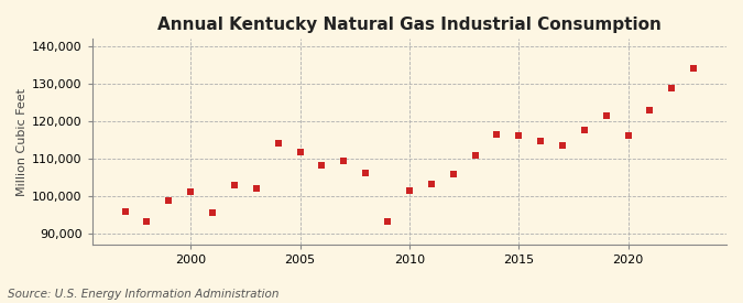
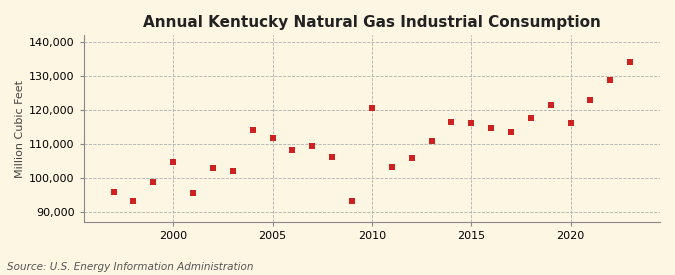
2000: 101,200 -> 104,500
2010: 101,500 -> 120,500
